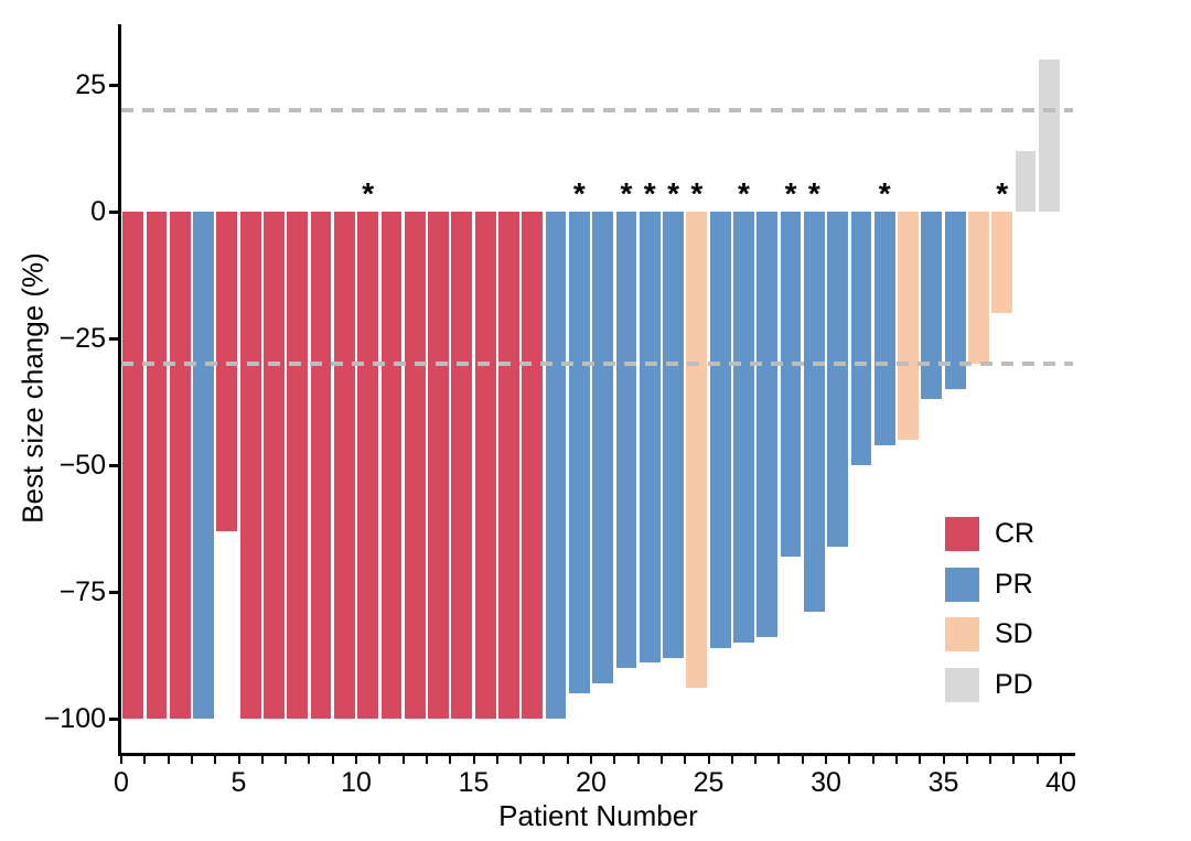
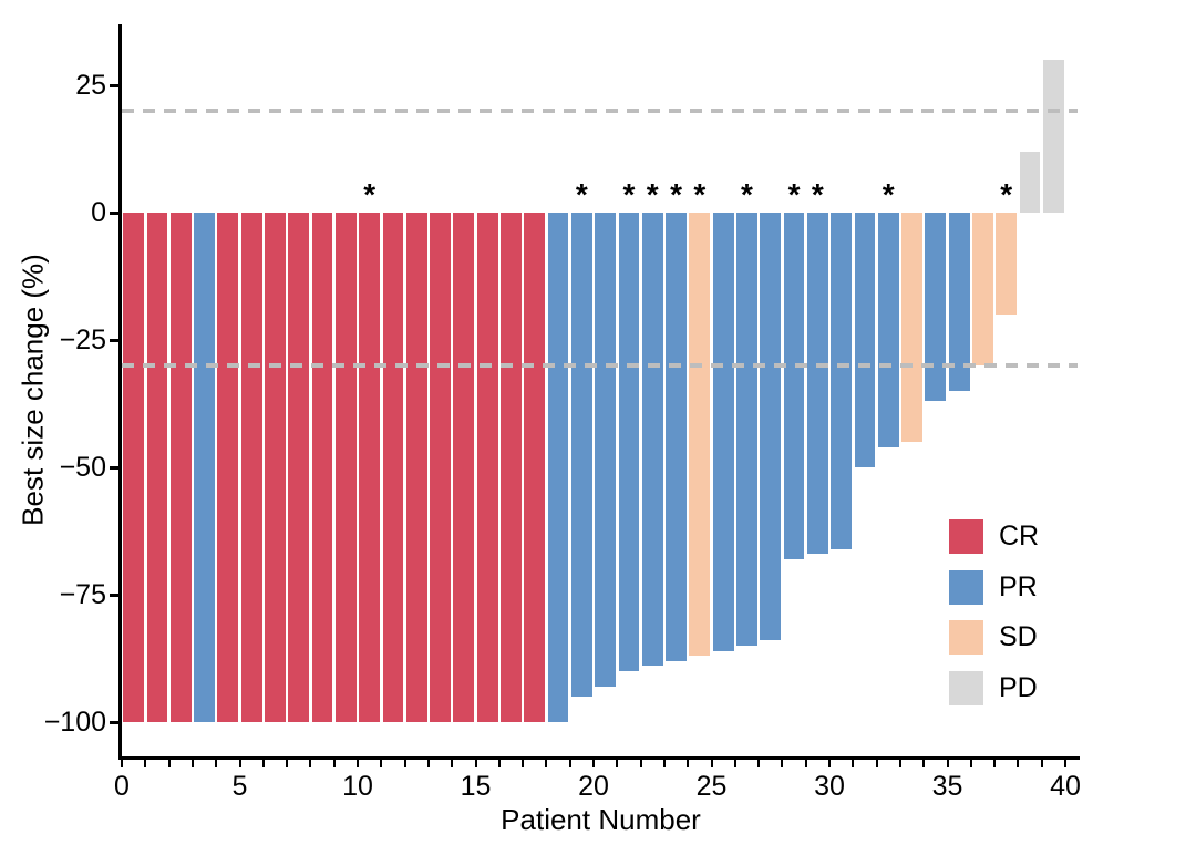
5: -63 -> -100
25: -94 -> -87
30: -79 -> -67
